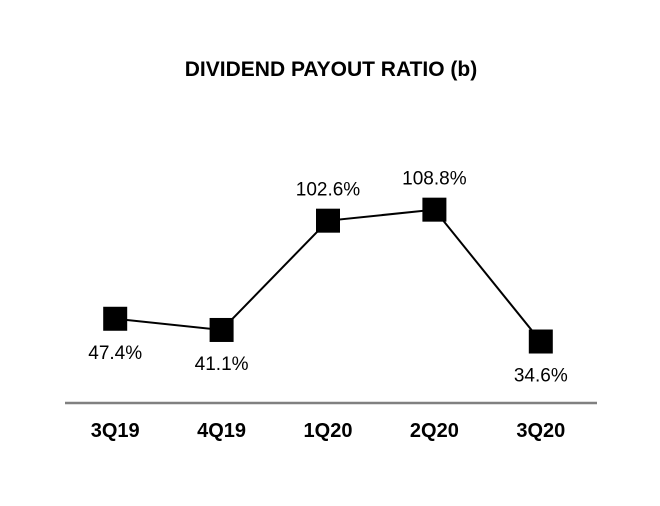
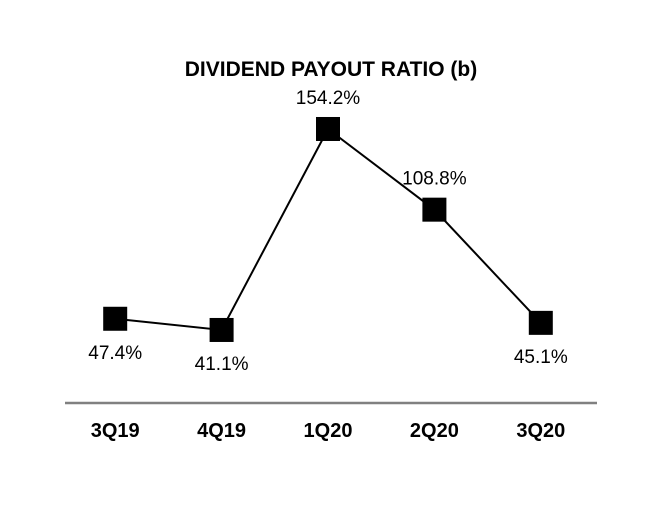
1Q20: 102.6% -> 154.2%
3Q20: 34.6% -> 45.1%
